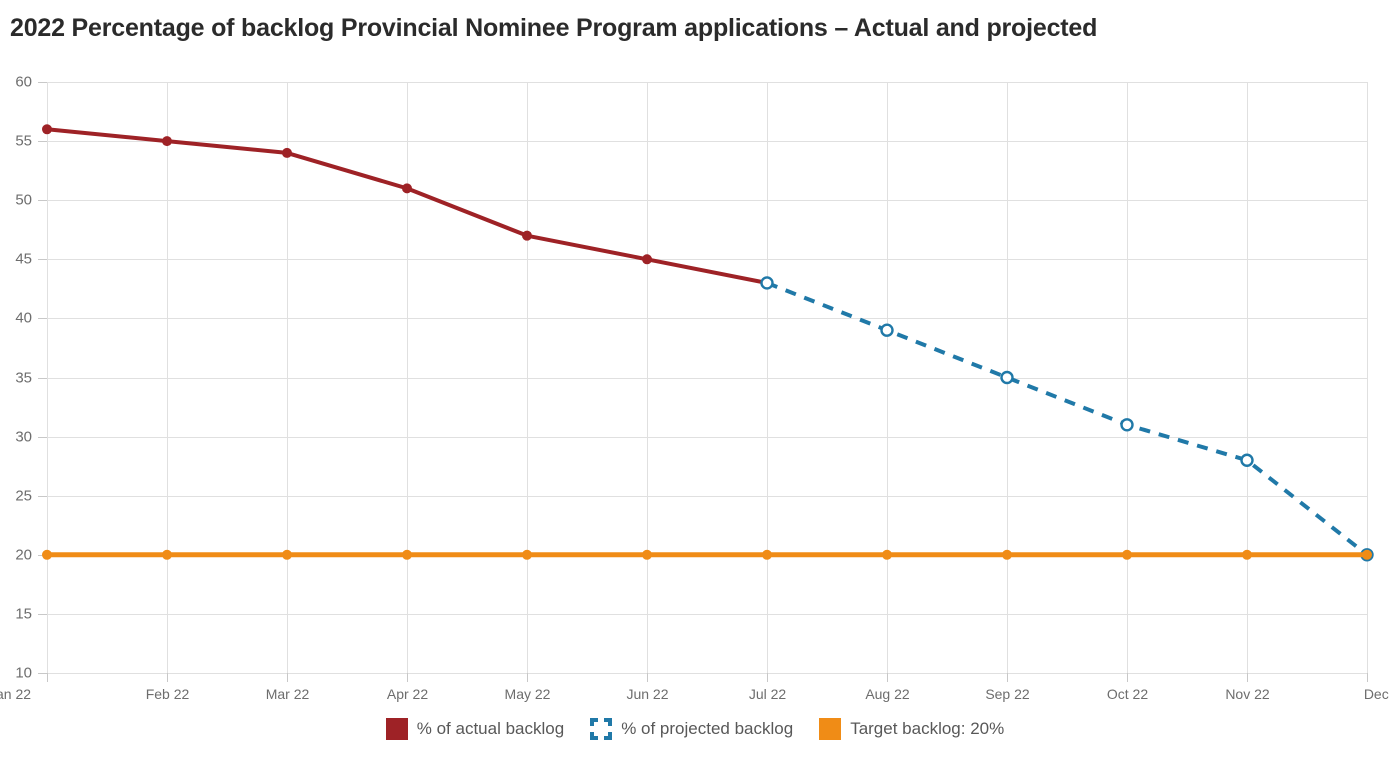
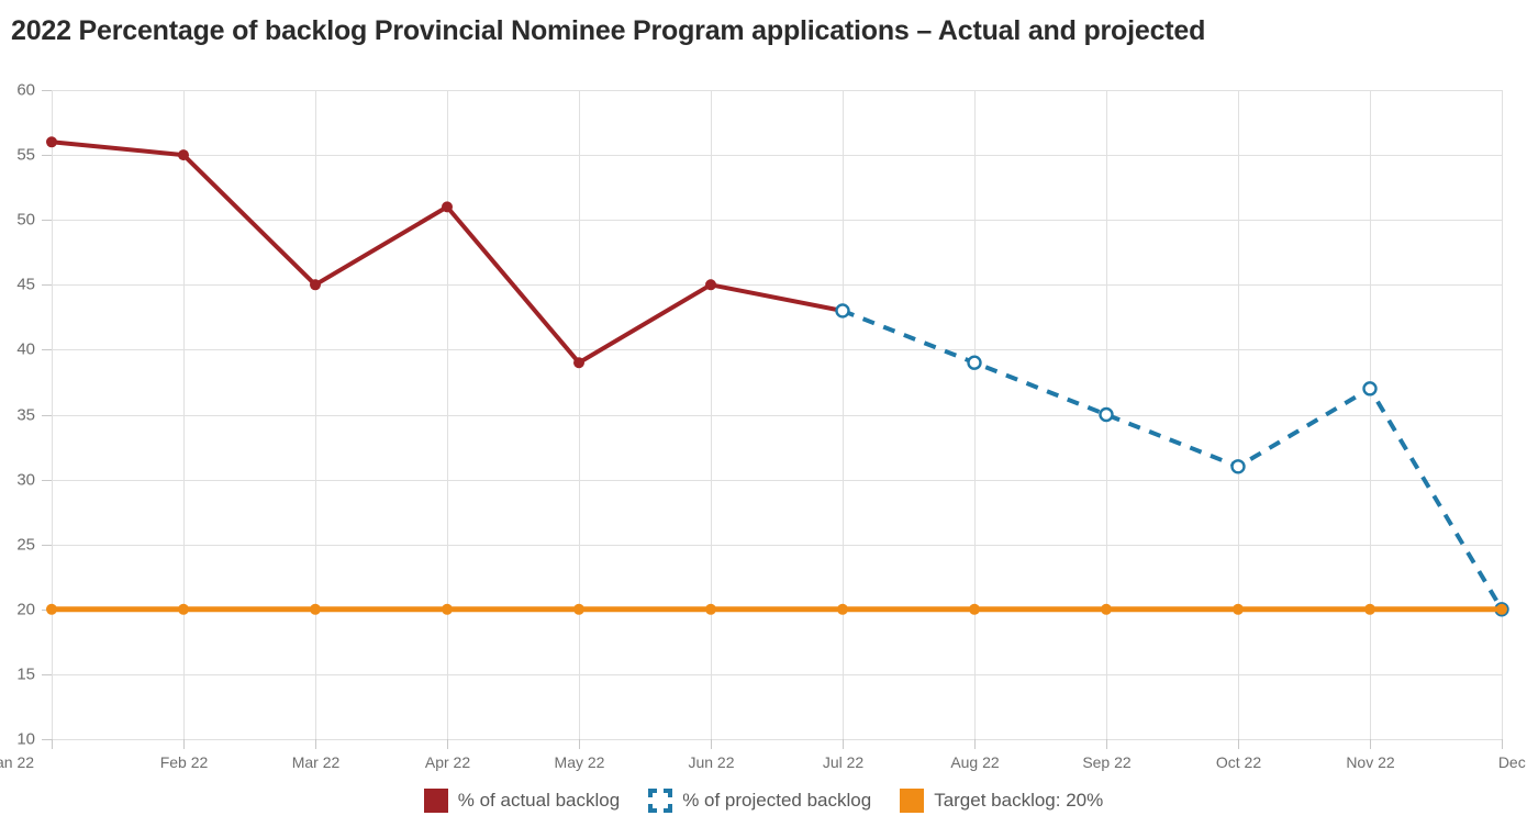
% of actual backlog/Mar 22: 54 -> 45
% of actual backlog/May 22: 47 -> 39
% of projected backlog/Nov 22: 28 -> 37
